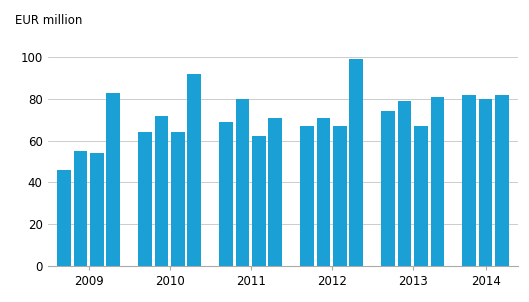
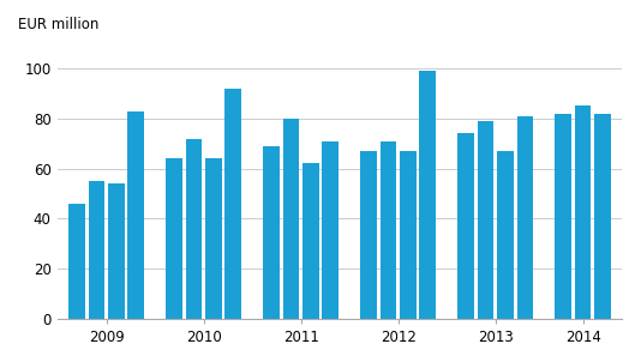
2014: 80 -> 85
